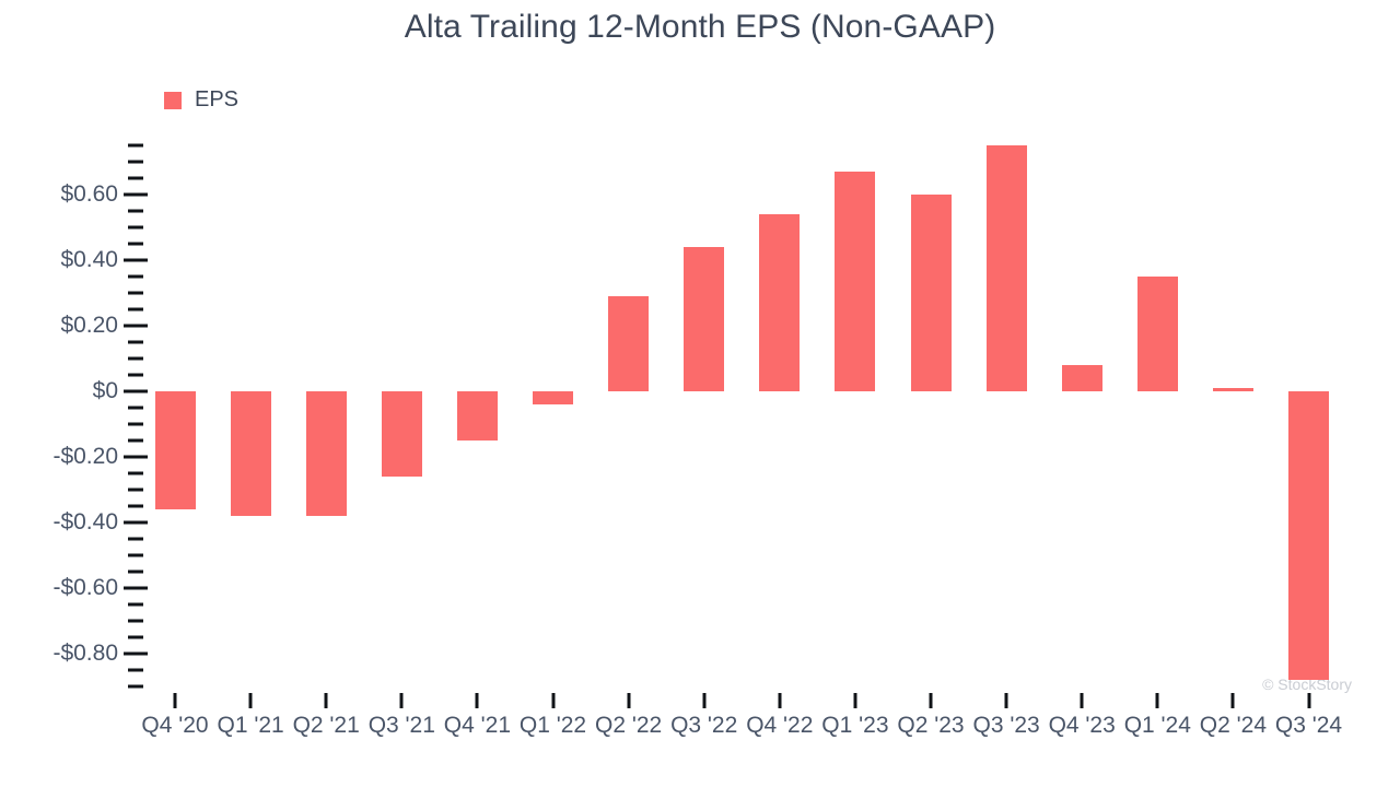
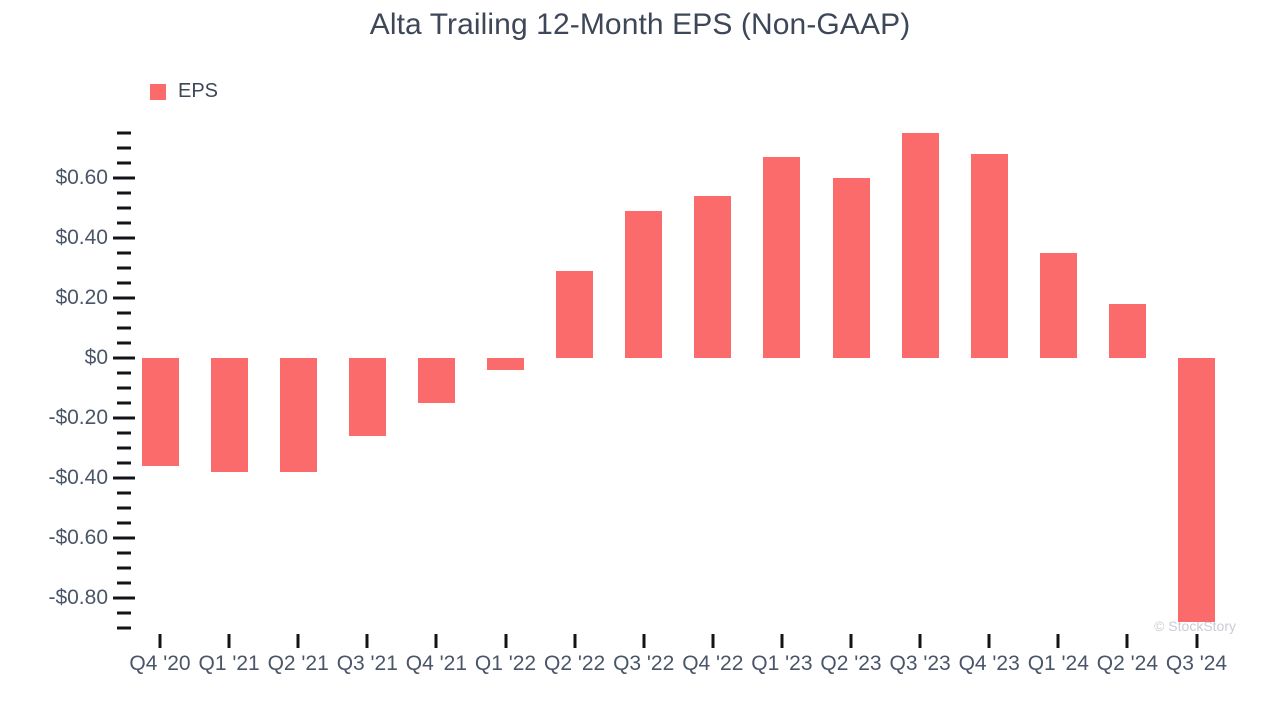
Q3 '22: $0.44 -> $0.49
Q4 '23: $0.08 -> $0.68
Q2 '24: $0.01 -> $0.18
